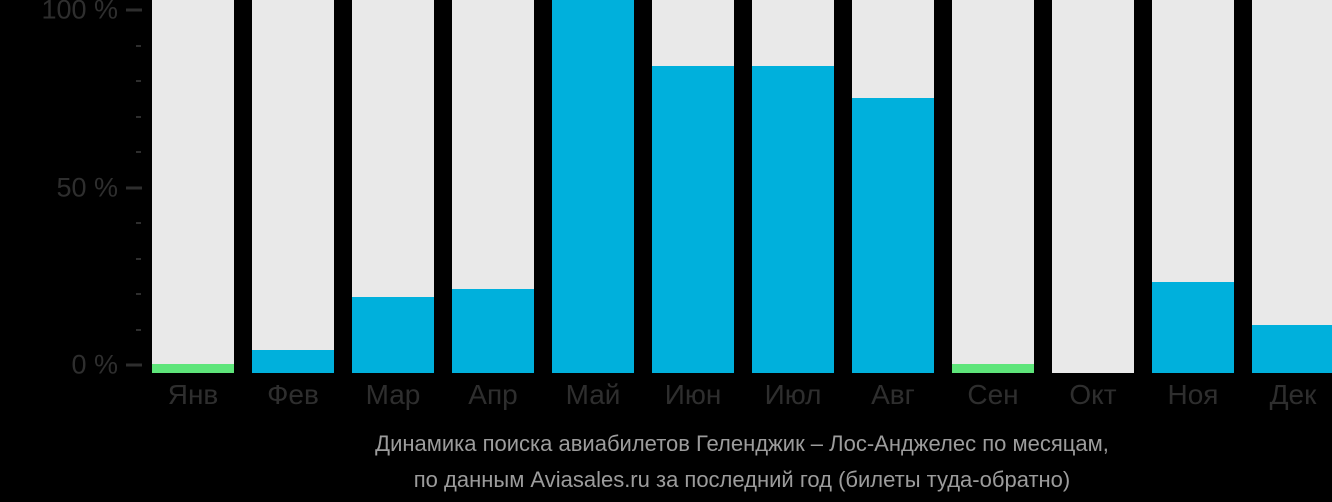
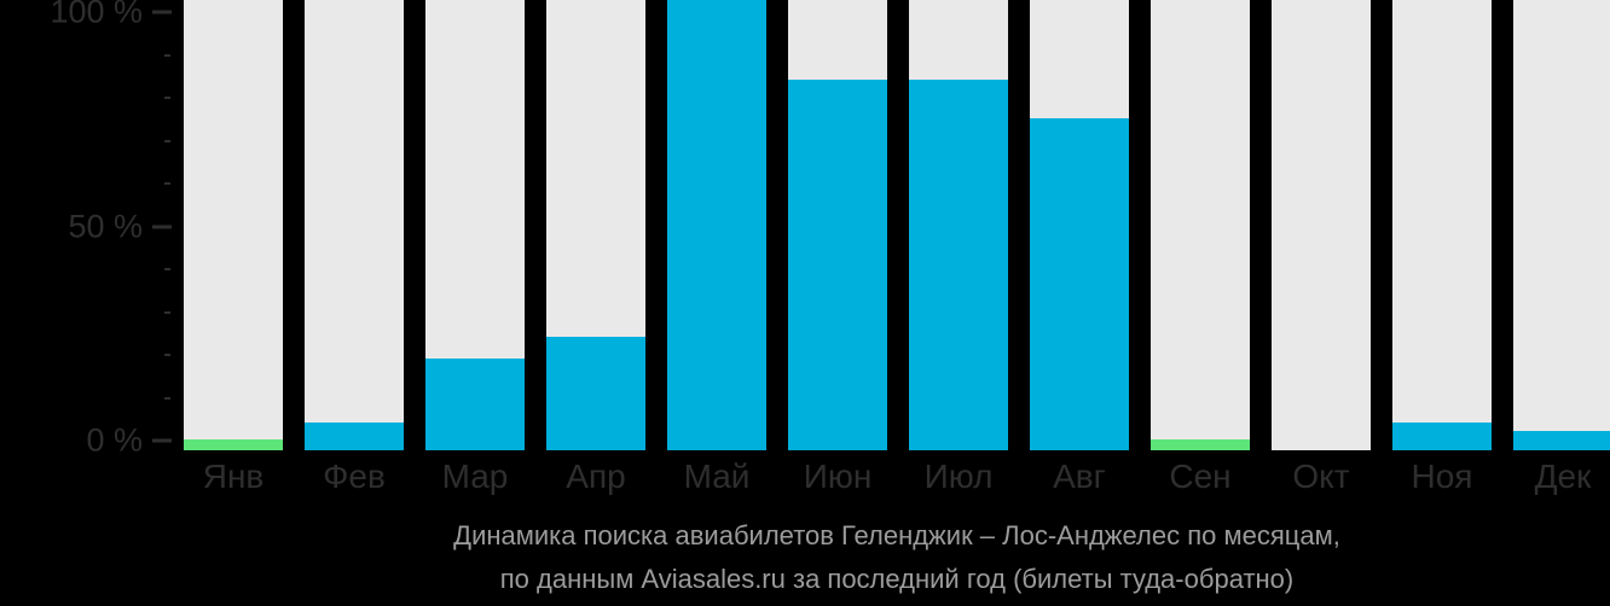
Апр: 21% -> 24%
Ноя: 23% -> 4%
Дек: 11% -> 2%
